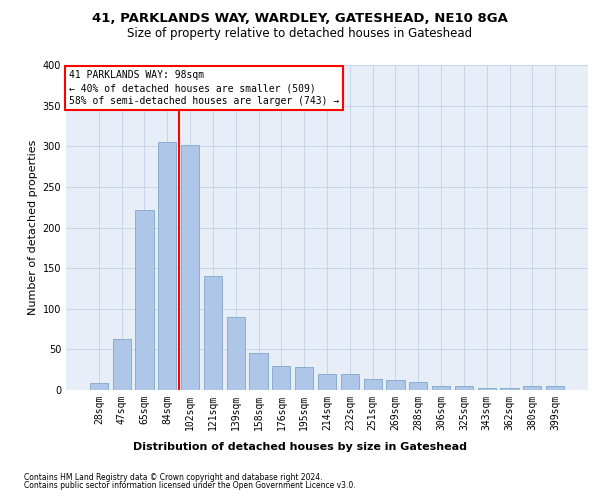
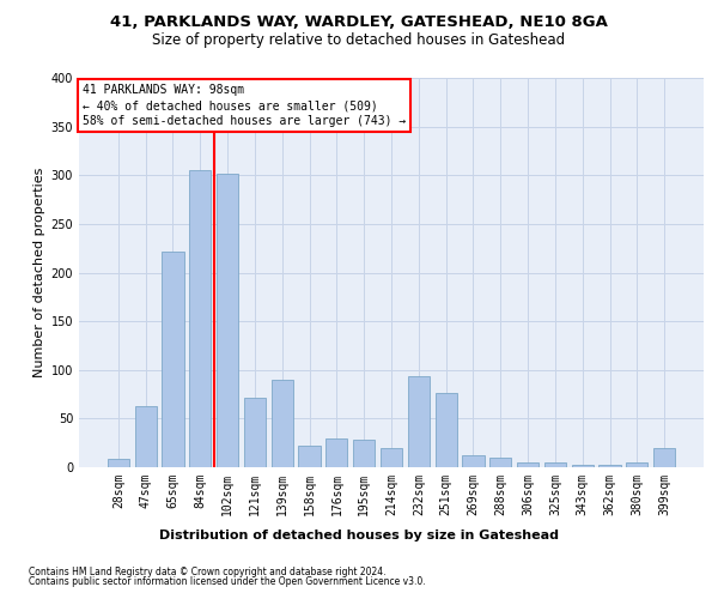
121sqm: 140 -> 72
158sqm: 46 -> 22
232sqm: 20 -> 94
251sqm: 14 -> 76
399sqm: 5 -> 20
